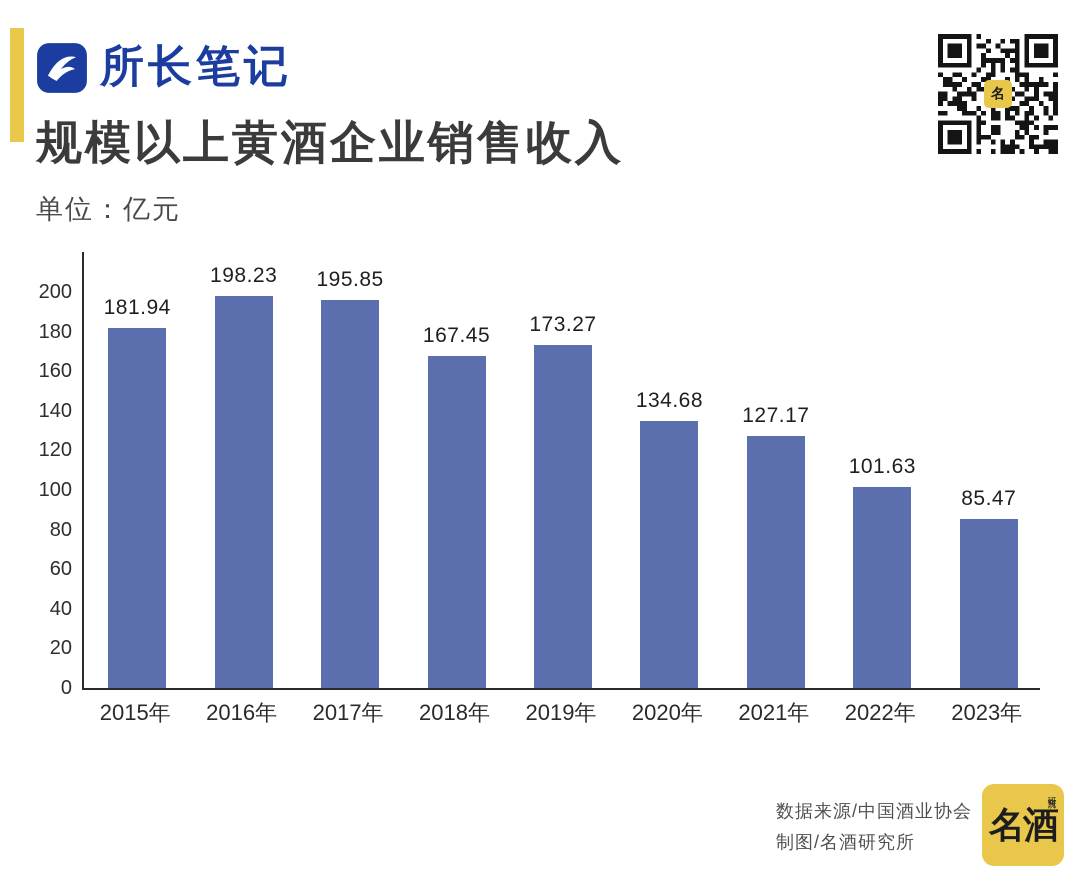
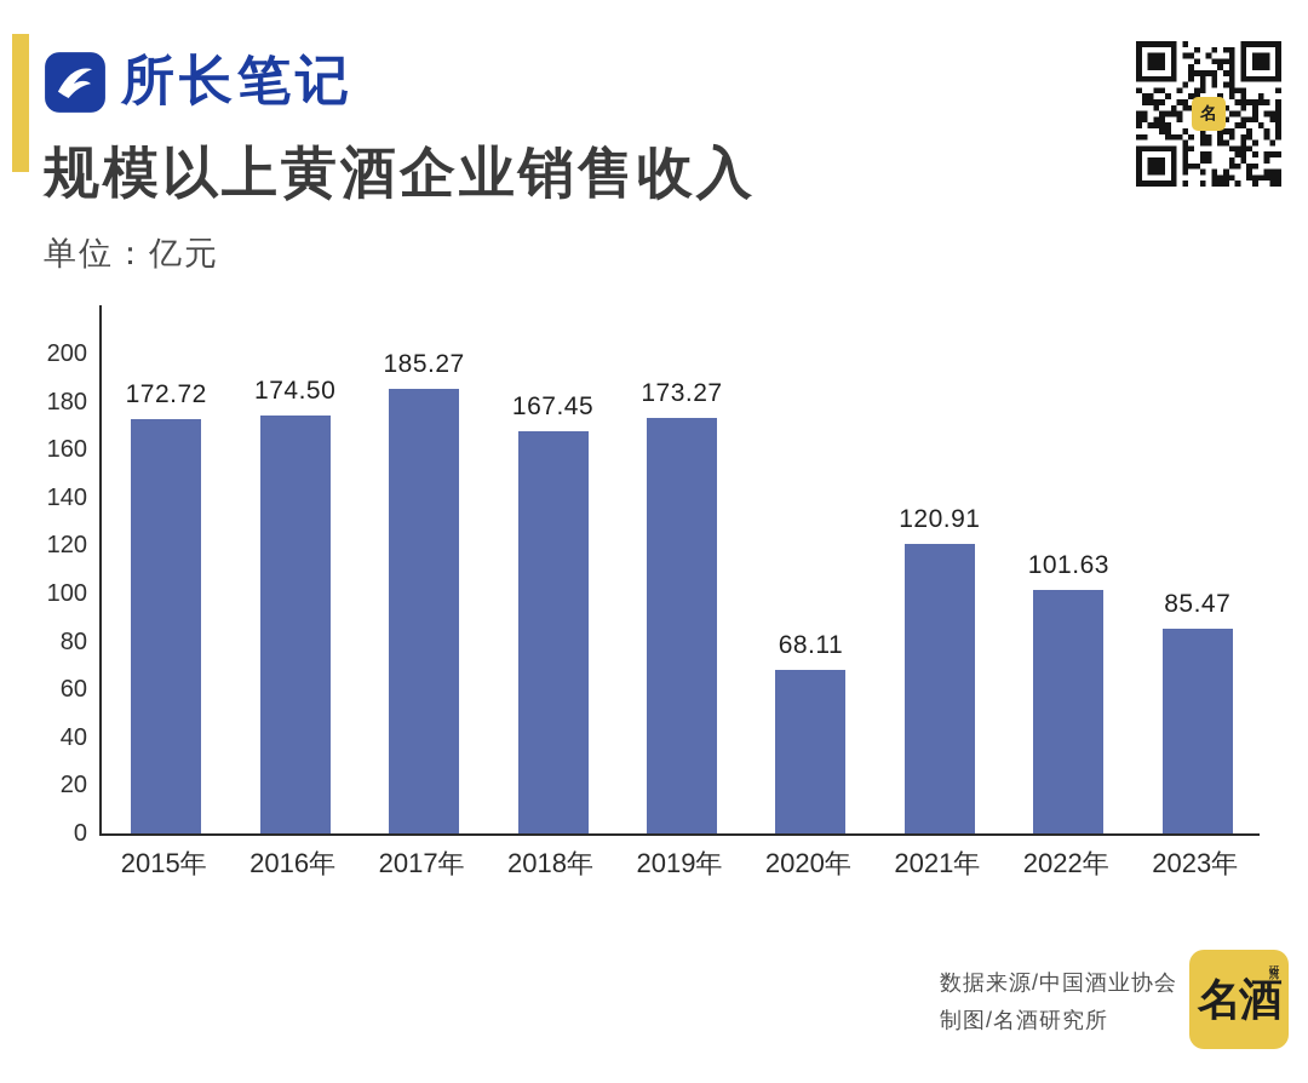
2015年: 181.94 -> 172.72
2016年: 198.23 -> 174.50
2017年: 195.85 -> 185.27
2020年: 134.68 -> 68.11
2021年: 127.17 -> 120.91
